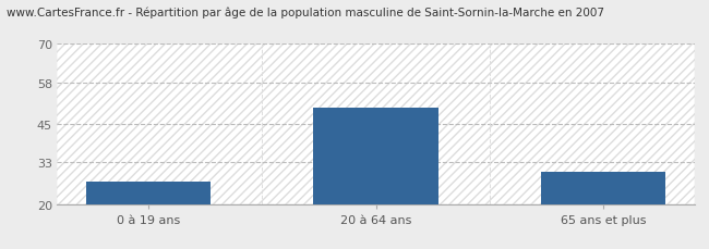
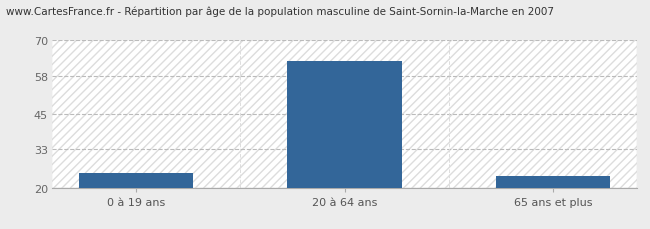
0 à 19 ans: 27 -> 25
20 à 64 ans: 50 -> 63
65 ans et plus: 30 -> 24
